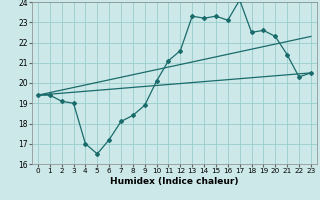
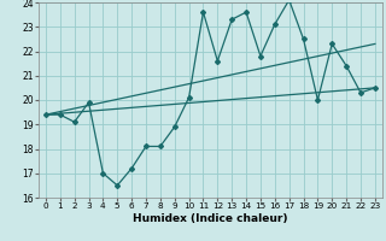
3: 19.0 -> 19.9
8: 18.4 -> 18.1
11: 21.1 -> 23.6
14: 23.2 -> 23.6
15: 23.3 -> 21.8
19: 22.6 -> 20.0
